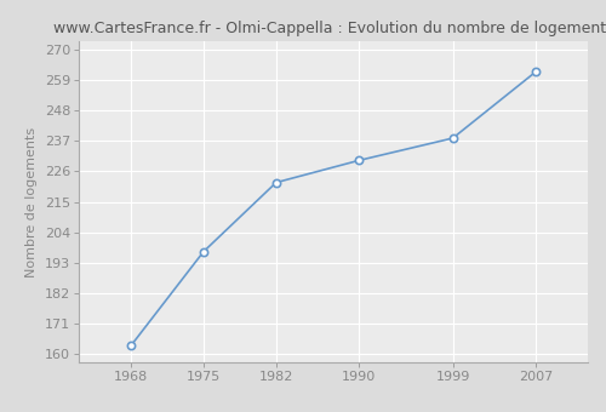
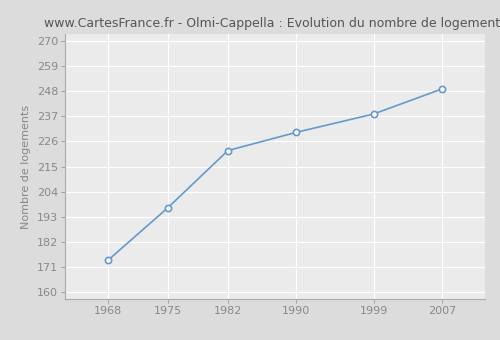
1968: 163 -> 174
2007: 262 -> 249
